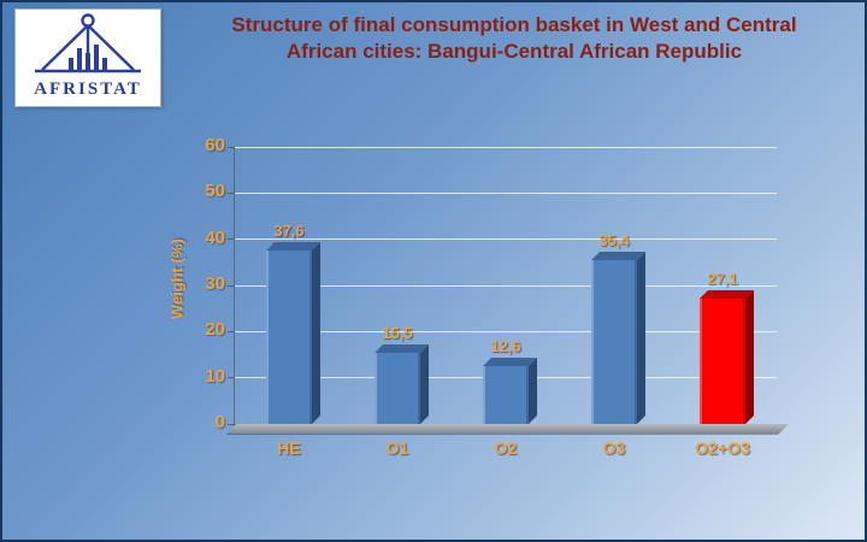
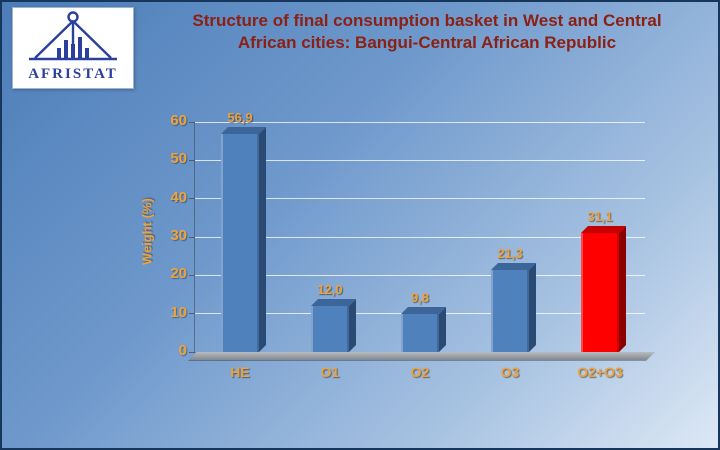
HE: 37,6 -> 56,9
O1: 15,5 -> 12,0
O2: 12,6 -> 9,8
O3: 35,4 -> 21,3
O2+O3: 27,1 -> 31,1
